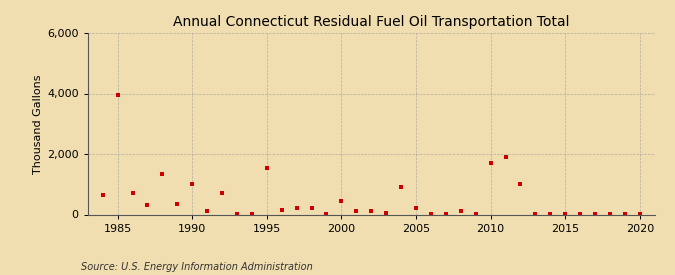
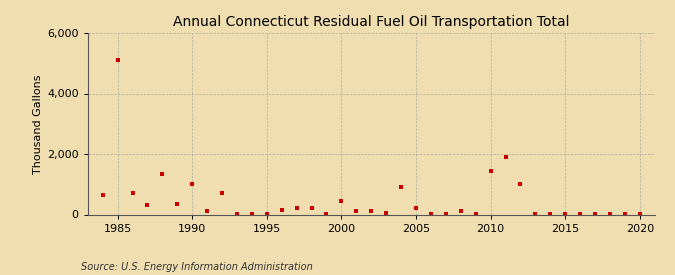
1985: 3,950 -> 5,100
1995: 1,550 -> 10
2010: 1,700 -> 1,450
